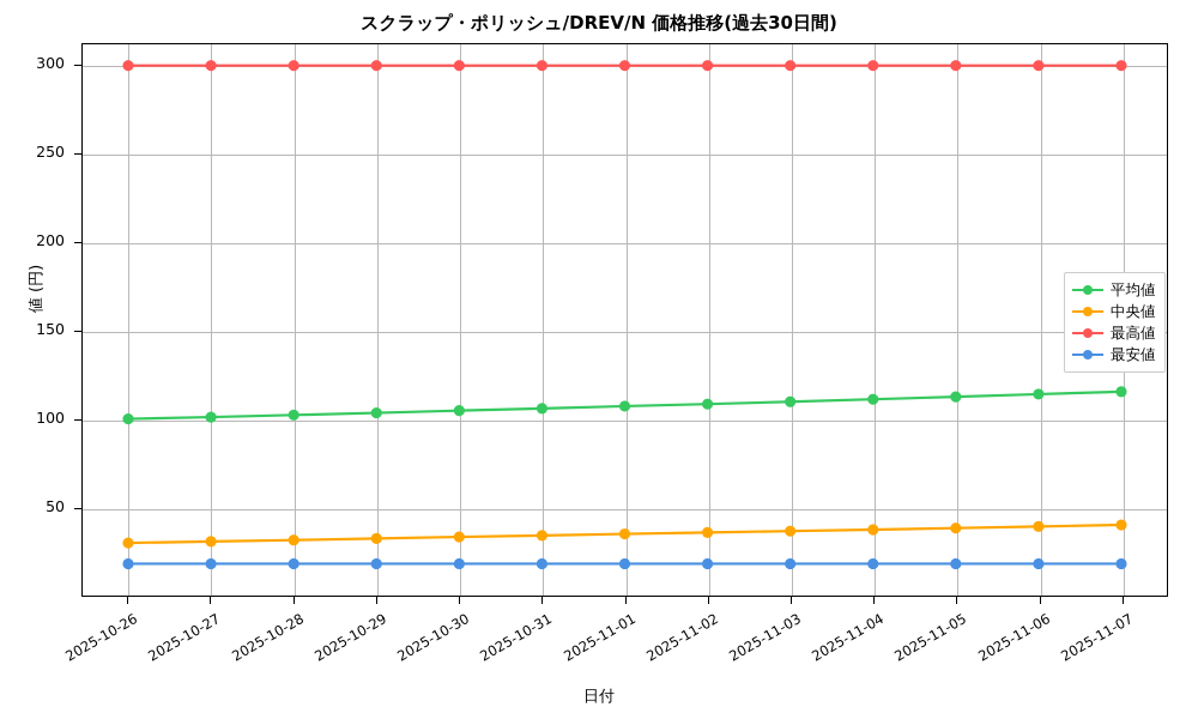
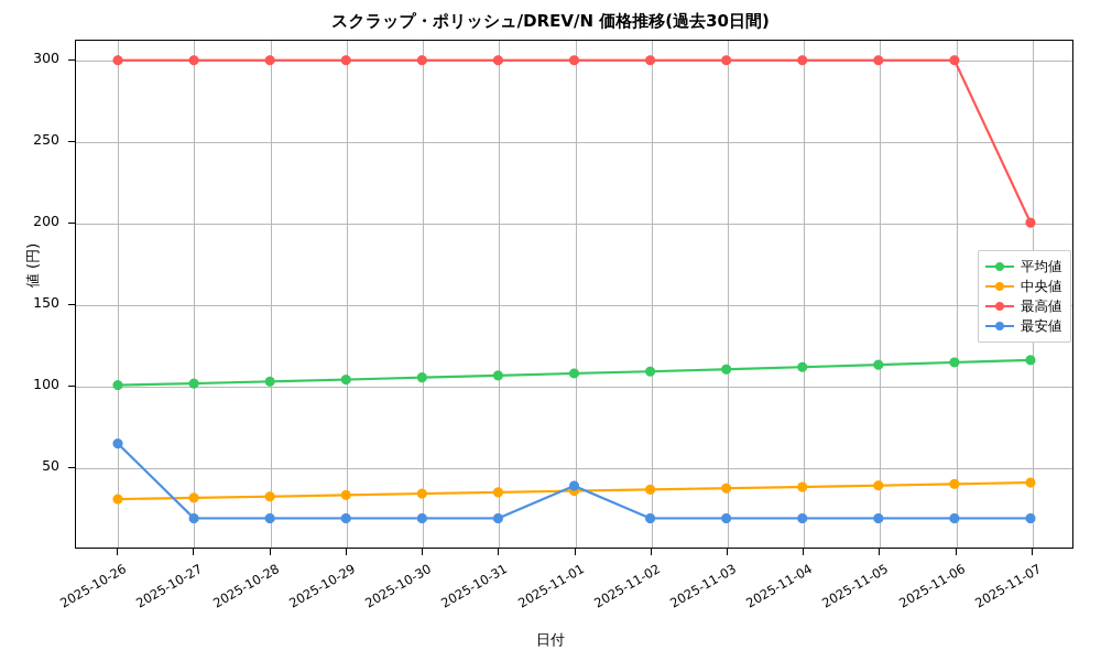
最安値/2025-10-26: 18 -> 64
最安値/2025-11-01: 18 -> 38
最高値/2025-11-07: 300 -> 200
